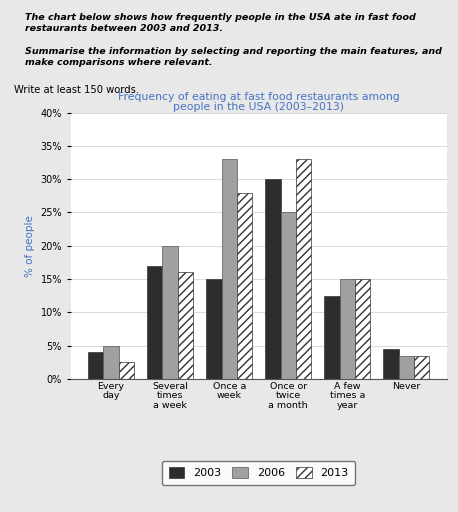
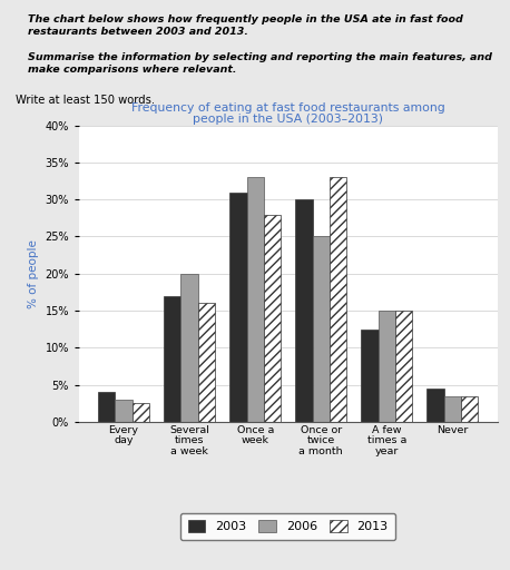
2006/Every day: 5.0% -> 3.0%
2003/Once a week: 15.0% -> 31.0%
